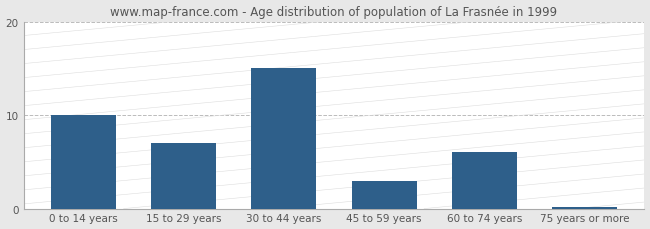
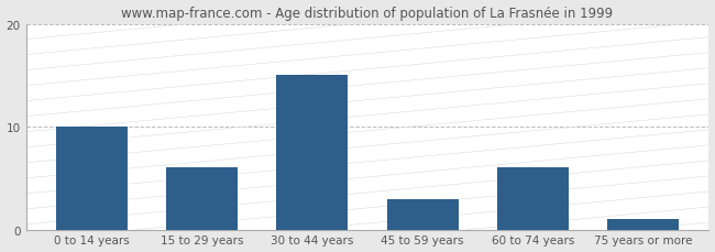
15 to 29 years: 7.0 -> 6.0
75 years or more: 0.2 -> 1.0
